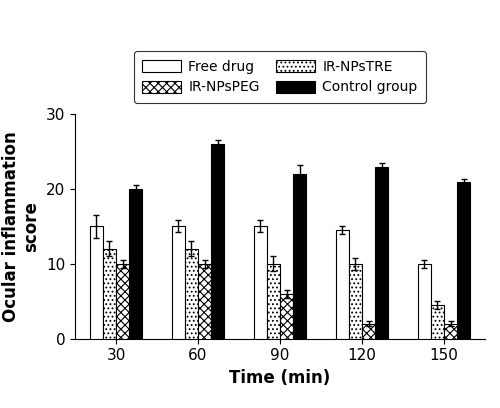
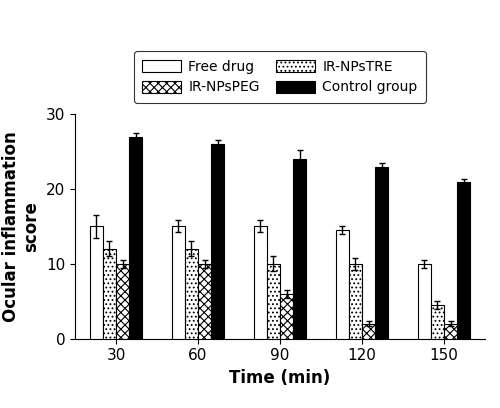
Control group/30: 20 -> 27
Control group/90: 22 -> 24
